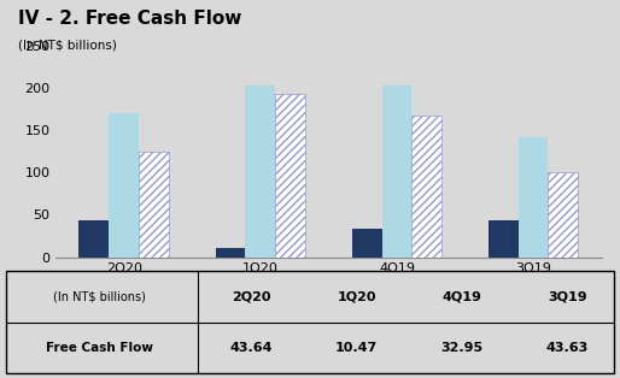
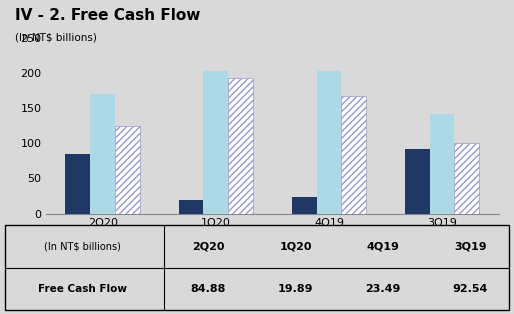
Free Cash Flow/2Q20: 43.64 -> 84.88
Free Cash Flow/1Q20: 10.47 -> 19.89
Free Cash Flow/4Q19: 32.95 -> 23.49
Free Cash Flow/3Q19: 43.63 -> 92.54
